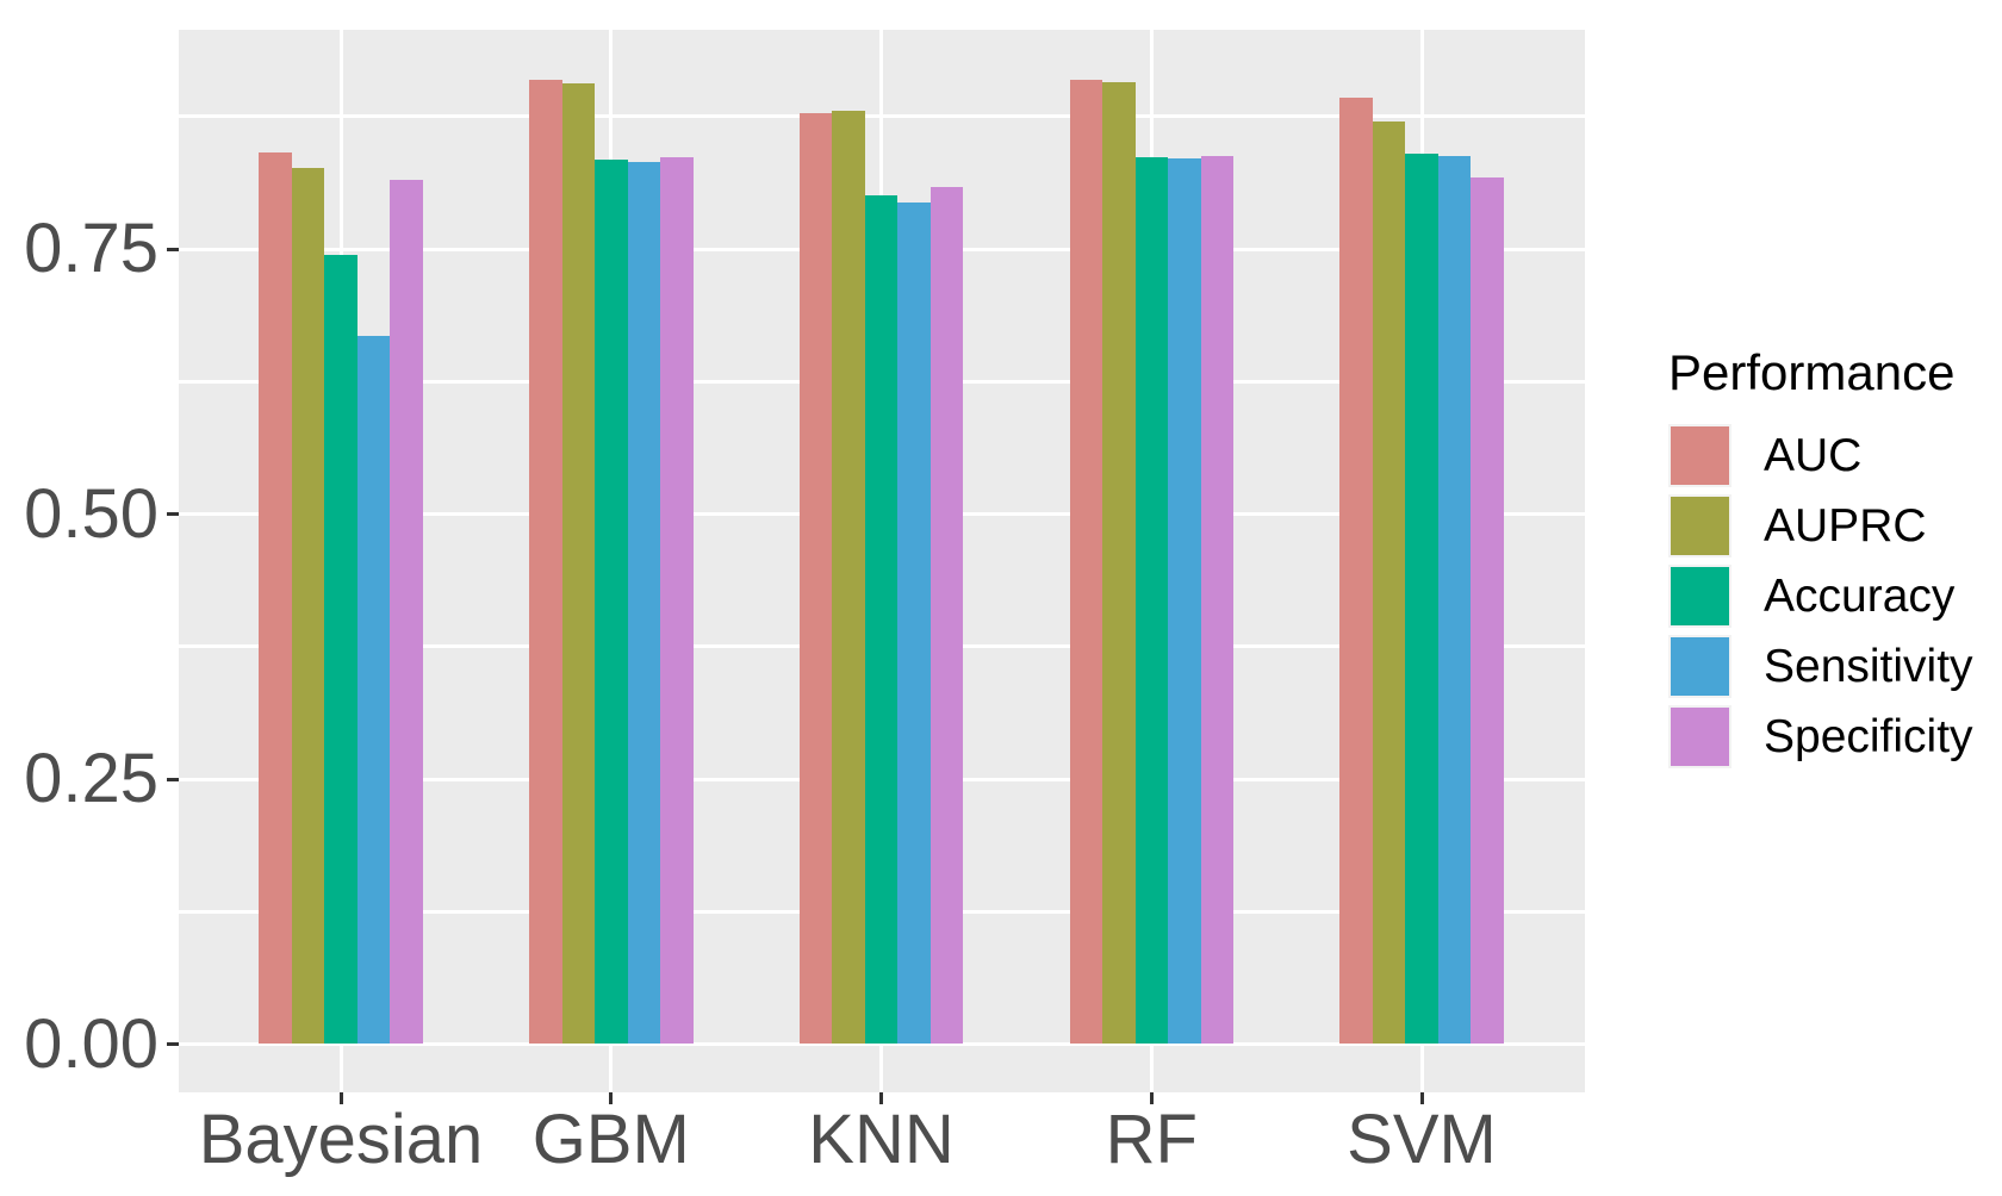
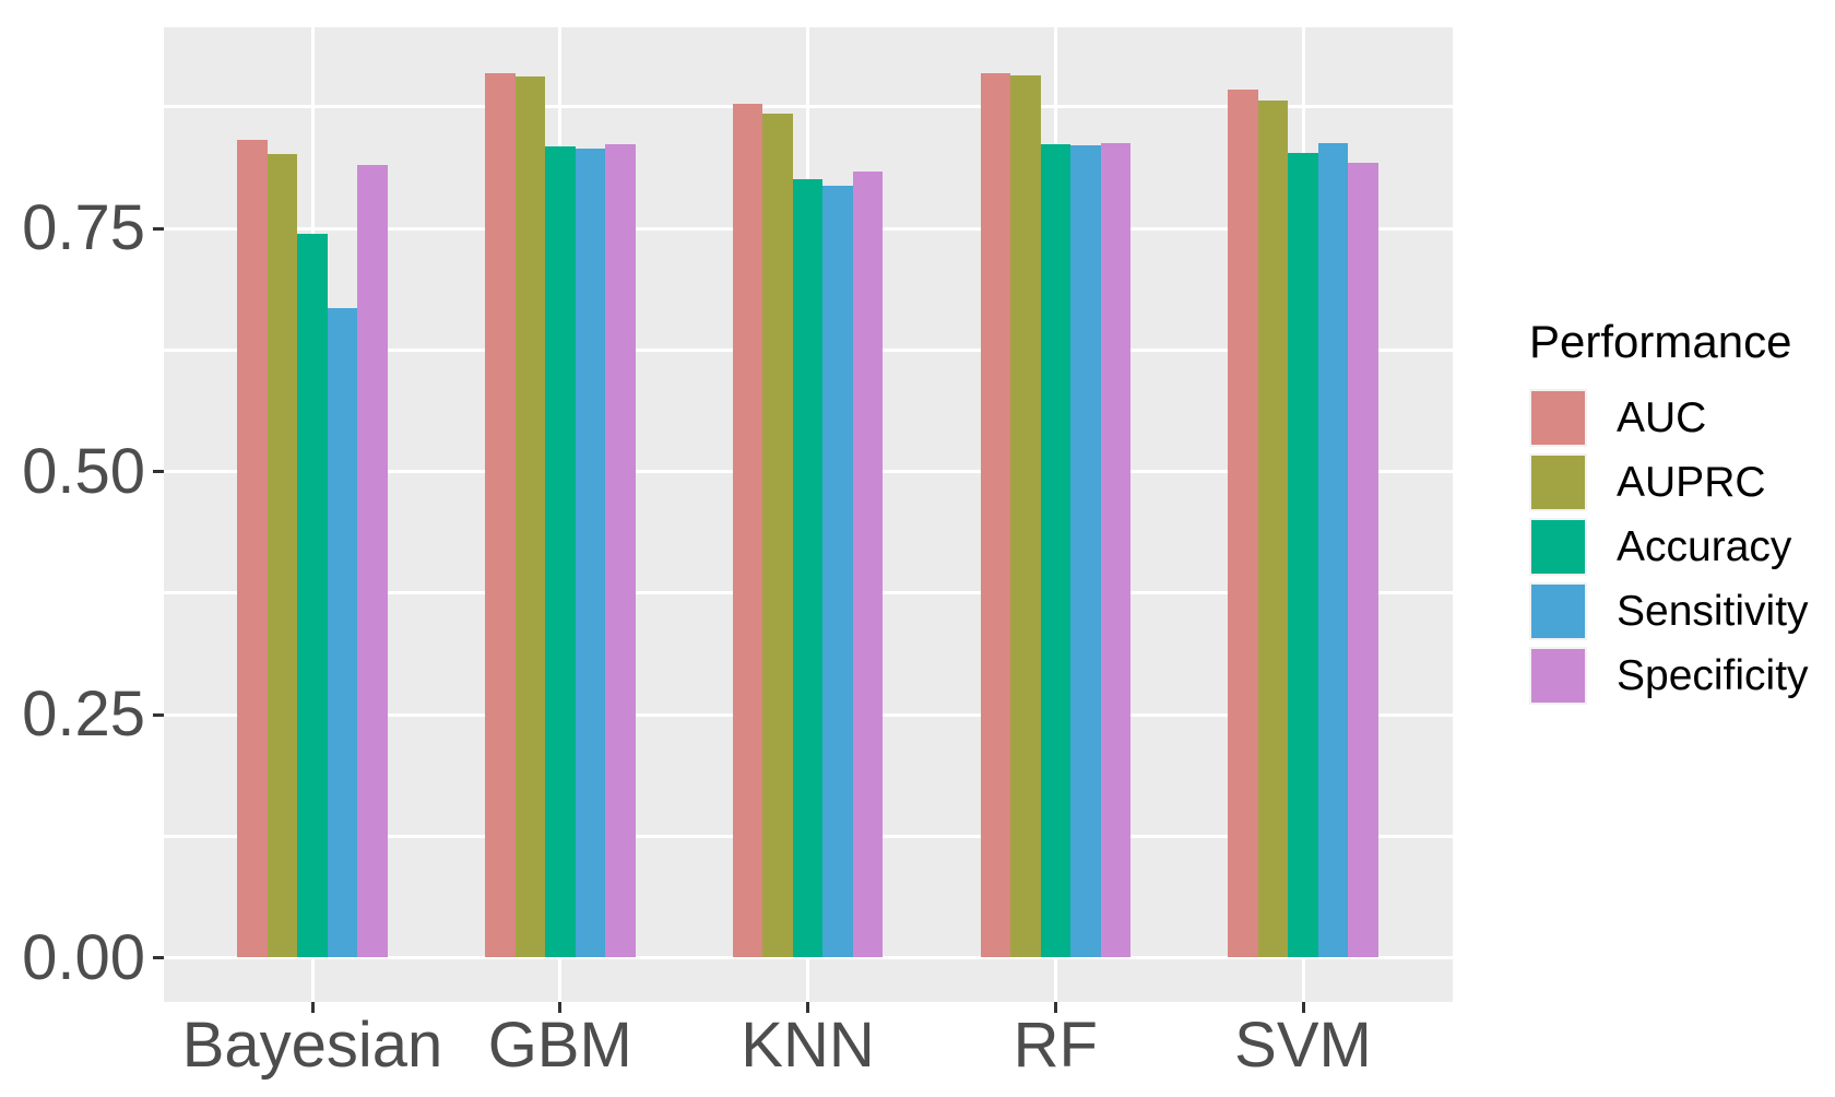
AUPRC/KNN: 0.88 -> 0.87
AUPRC/SVM: 0.87 -> 0.88
Accuracy/SVM: 0.84 -> 0.83
